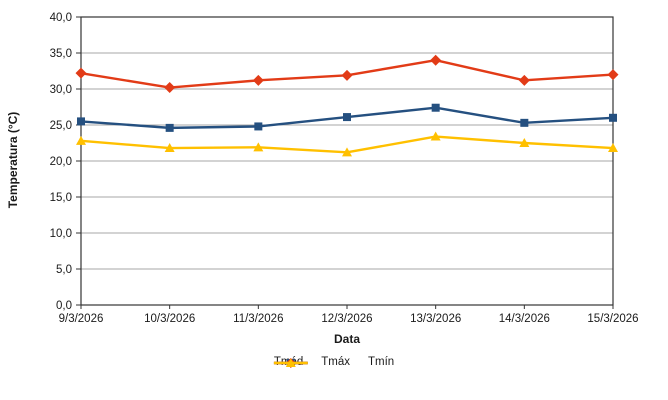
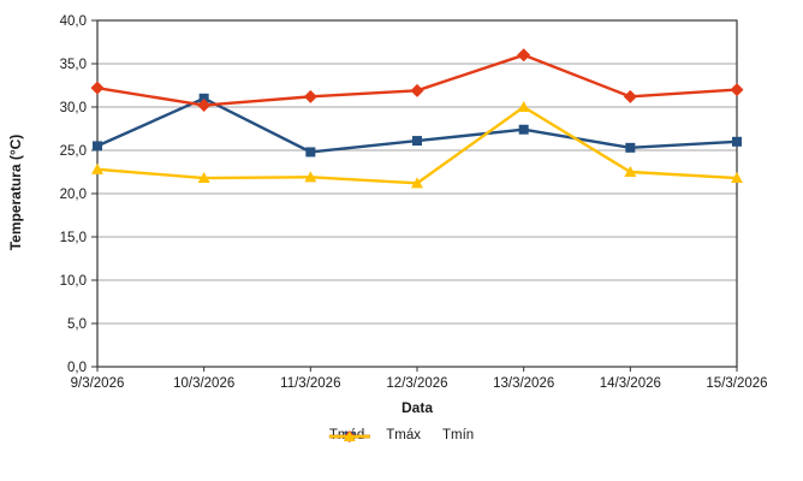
Tméd/10/3/2026: 25 -> 31
Tmáx/13/3/2026: 34 -> 36
Tmín/13/3/2026: 23 -> 30
